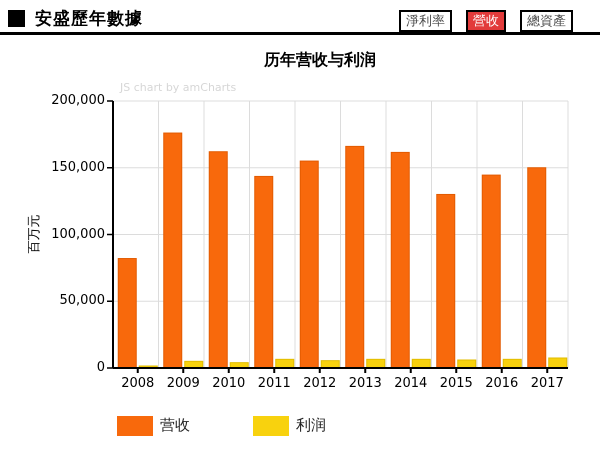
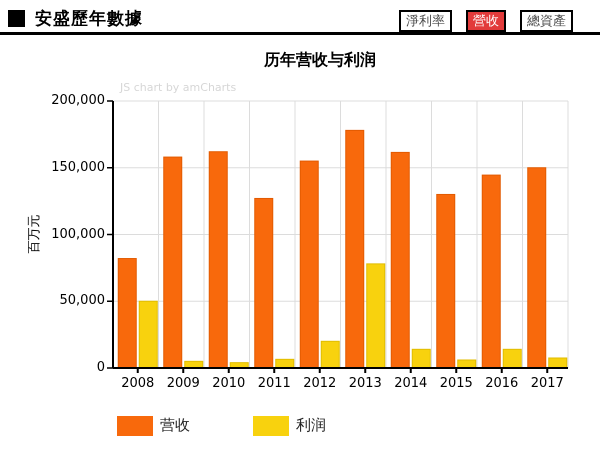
利润/2008: 2000 -> 50000
营收/2009: 176000 -> 158000
营收/2011: 144000 -> 127000
利润/2012: 6000 -> 20000
营收/2013: 166000 -> 178000
利润/2013: 6000 -> 78000
利润/2014: 6000 -> 14000
利润/2016: 6000 -> 14000
